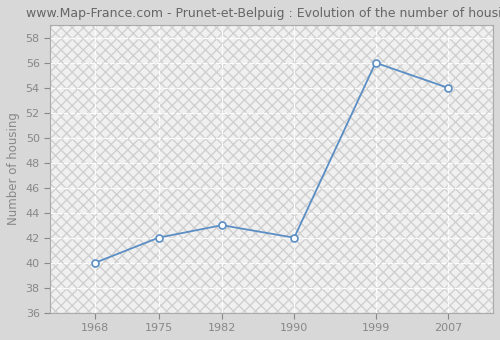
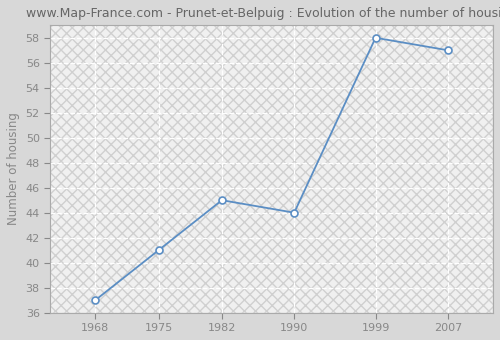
1968: 40 -> 37
1975: 42 -> 41
1982: 43 -> 45
1990: 42 -> 44
1999: 56 -> 58
2007: 54 -> 57
